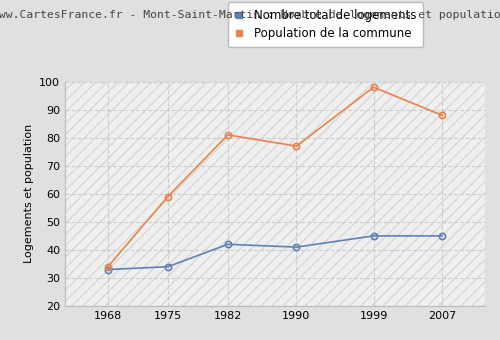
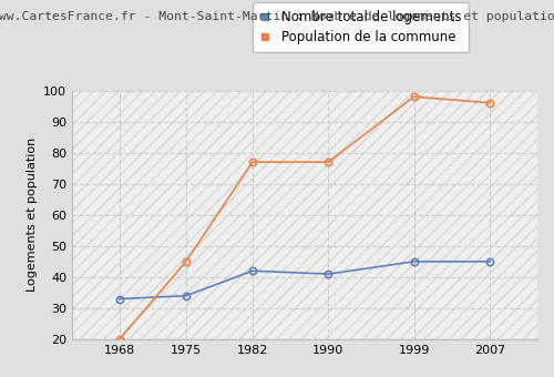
Population de la commune/1968: 34 -> 20
Population de la commune/1975: 59 -> 45
Population de la commune/1982: 81 -> 77
Population de la commune/2007: 88 -> 96
